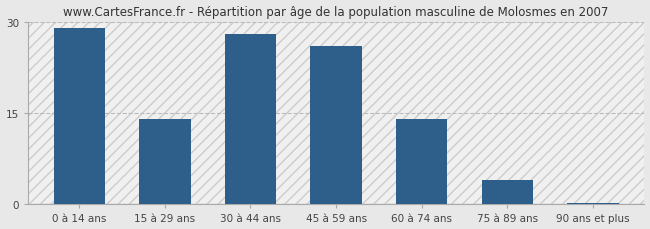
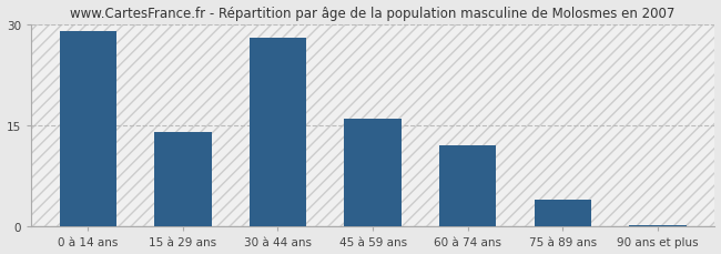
45 à 59 ans: 26.0 -> 16.0
60 à 74 ans: 14.0 -> 12.0
